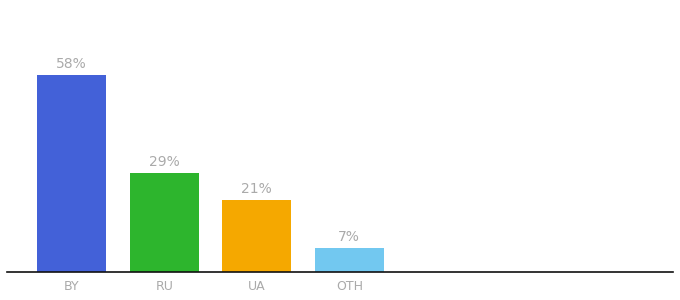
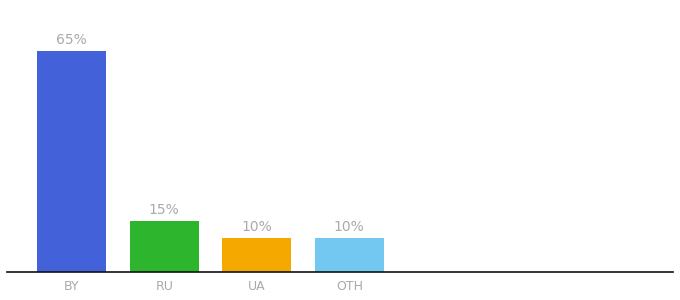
BY: 58% -> 65%
RU: 29% -> 15%
UA: 21% -> 10%
OTH: 7% -> 10%
